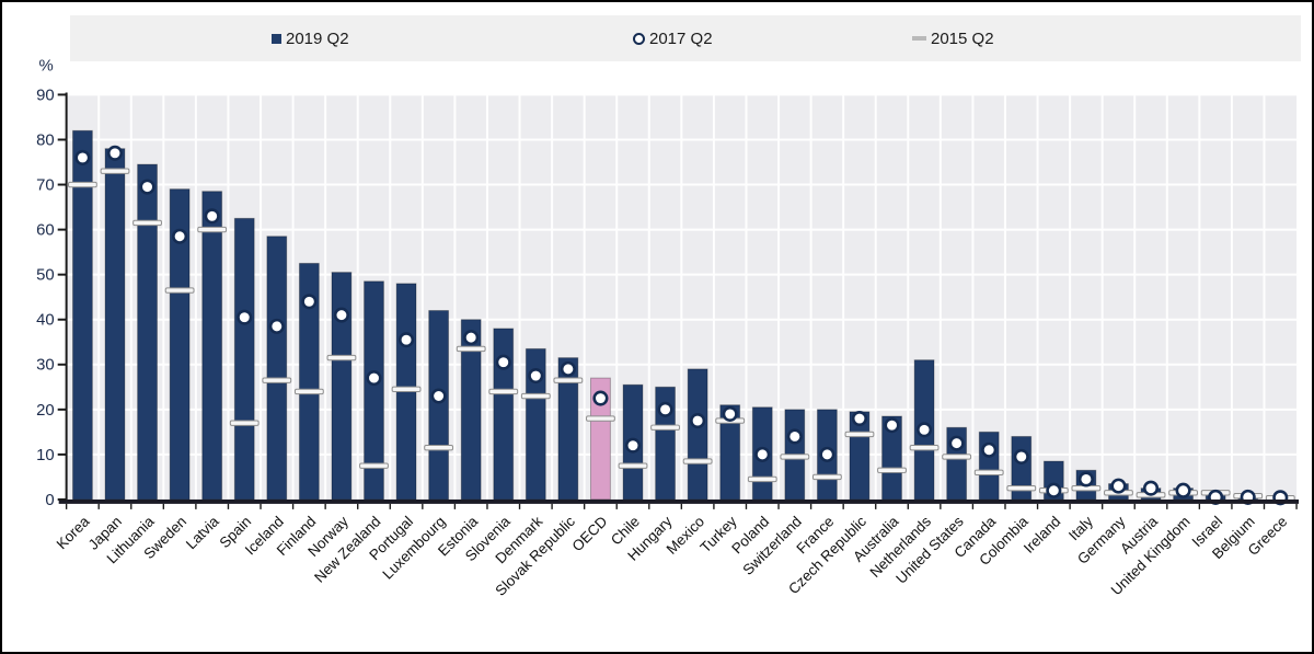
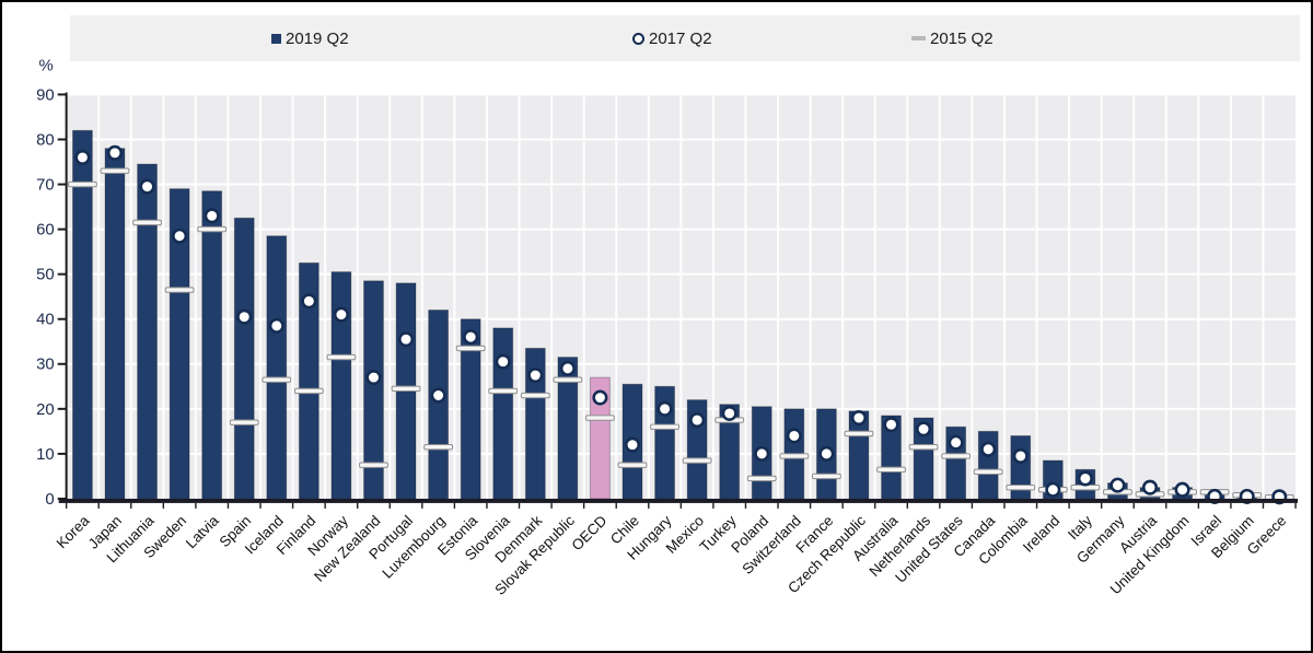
2019 Q2/Mexico: 29 -> 22
2019 Q2/Netherlands: 31 -> 18
